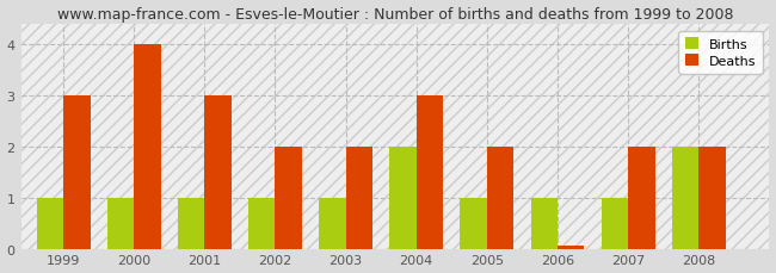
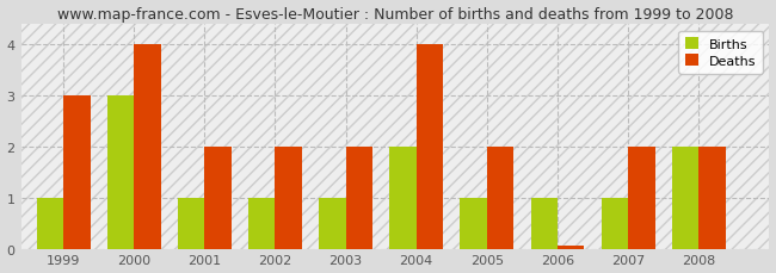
Births/2000: 1 -> 3
Deaths/2001: 3.00 -> 2.00
Deaths/2004: 3.00 -> 4.00
